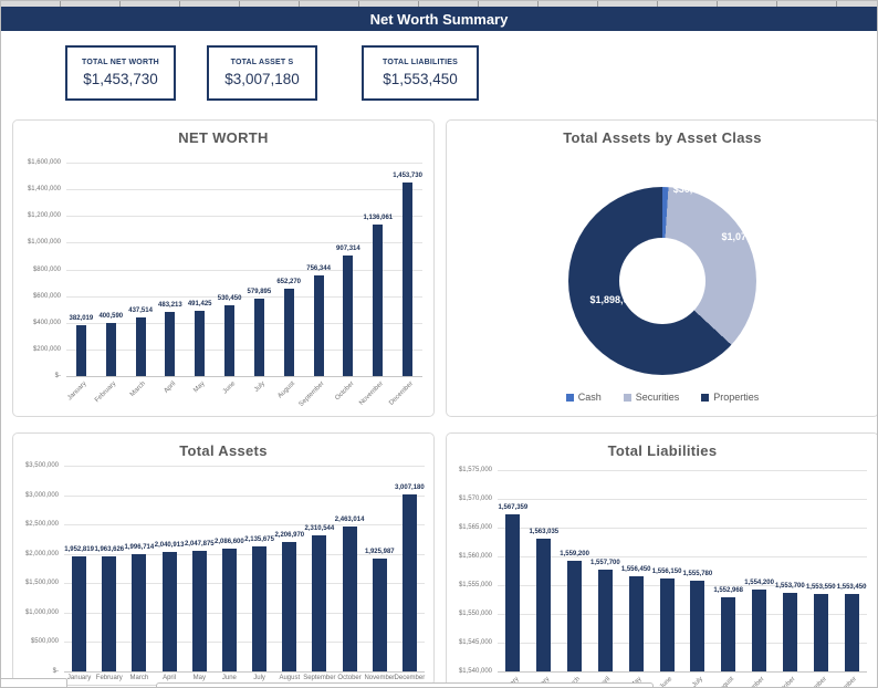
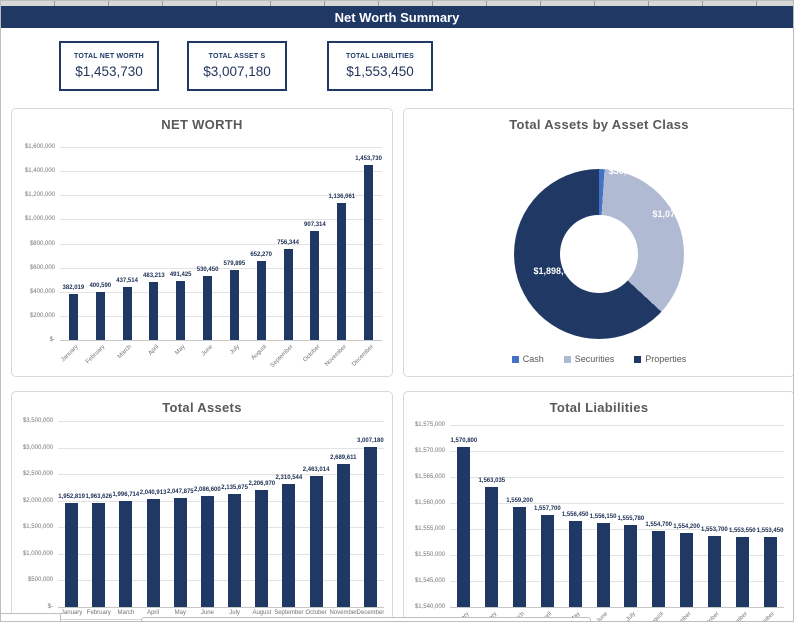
Total Assets/November: 1,925,987 -> 2,689,611
Total Liabilities/January: 1,567,359 -> 1,570,800
Total Liabilities/August: 1,552,968 -> 1,554,700
